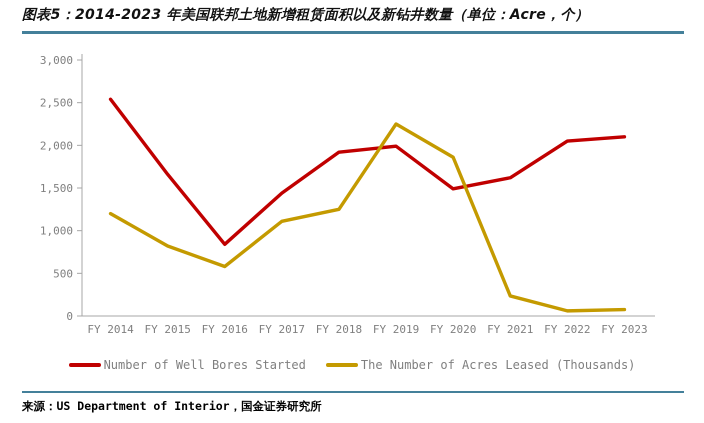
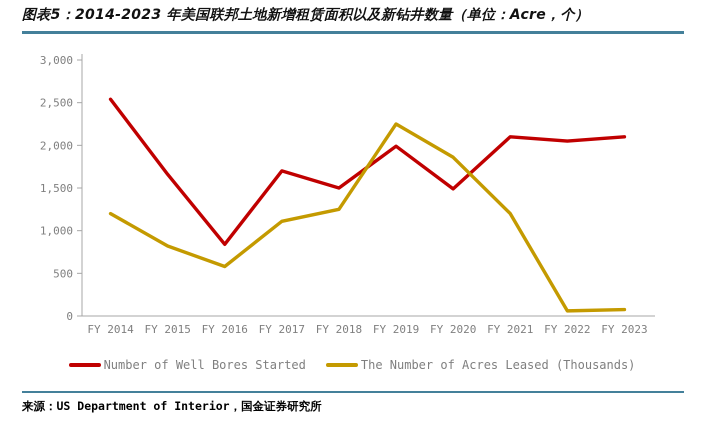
Number of Well Bores Started/FY 2017: 1400 -> 1700
Number of Well Bores Started/FY 2018: 1900 -> 1500
Number of Well Bores Started/FY 2021: 1600 -> 2100
The Number of Acres Leased (Thousands)/FY 2021: 200 -> 1200
